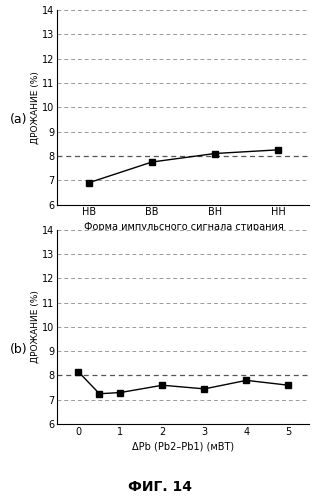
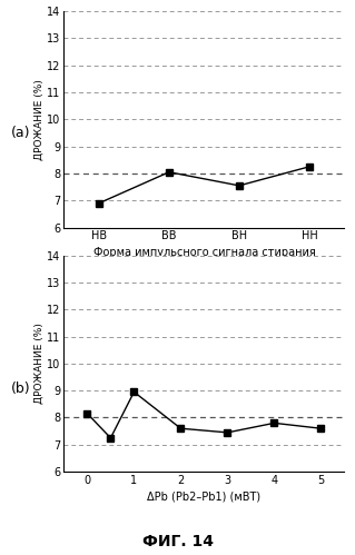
ВВ: 7.75 -> 8.05
ВН: 8.10 -> 7.55
1: 7.30 -> 8.95
